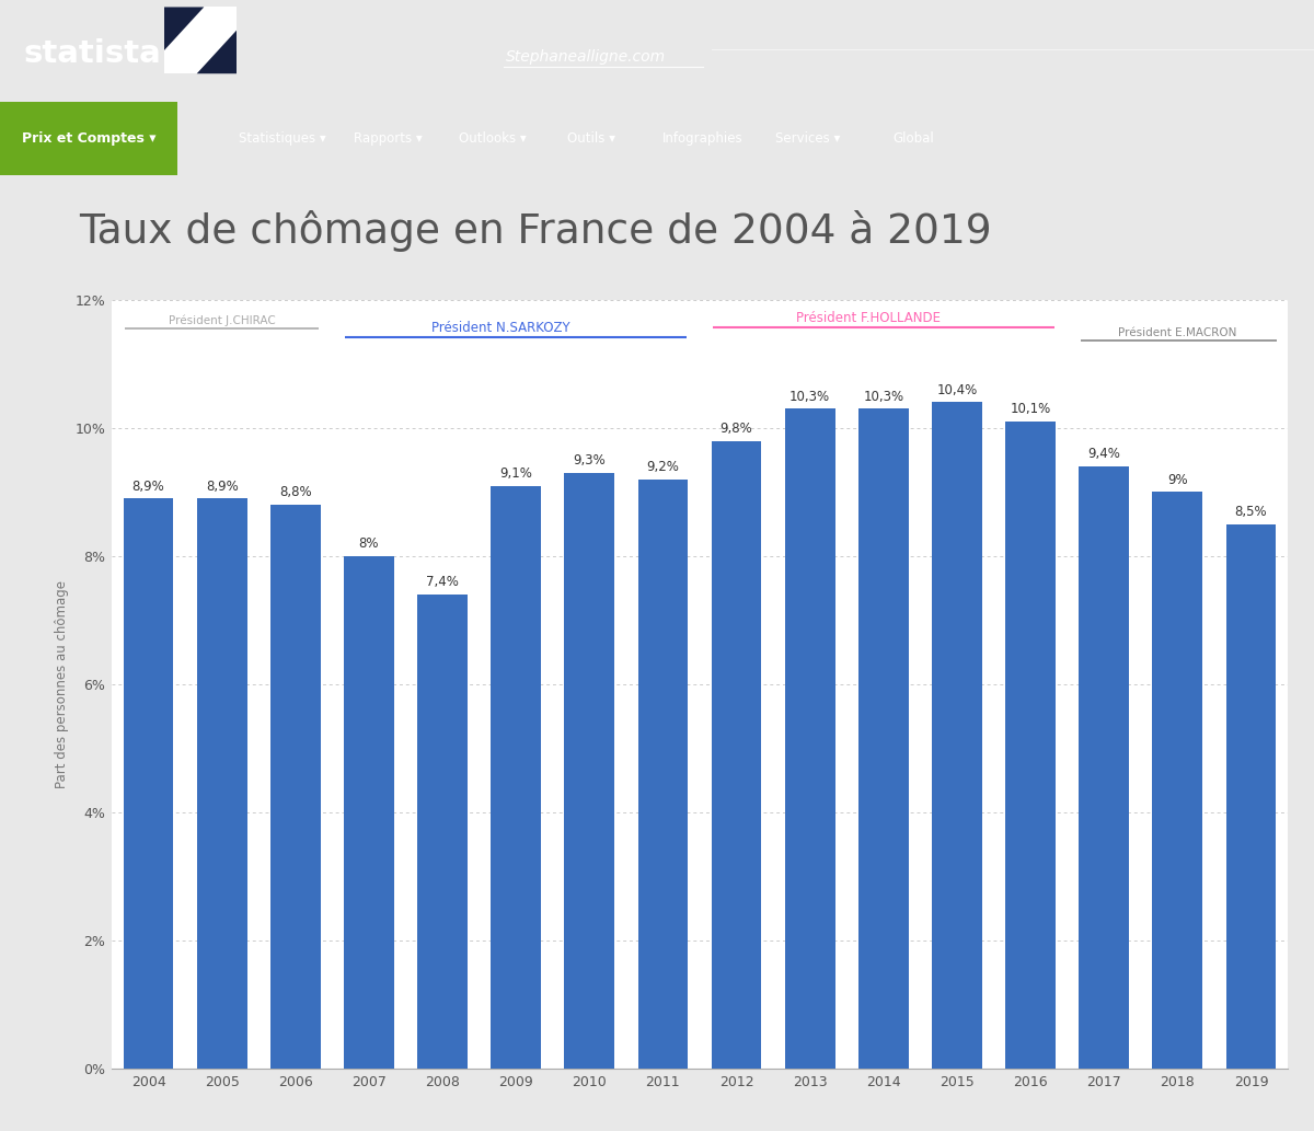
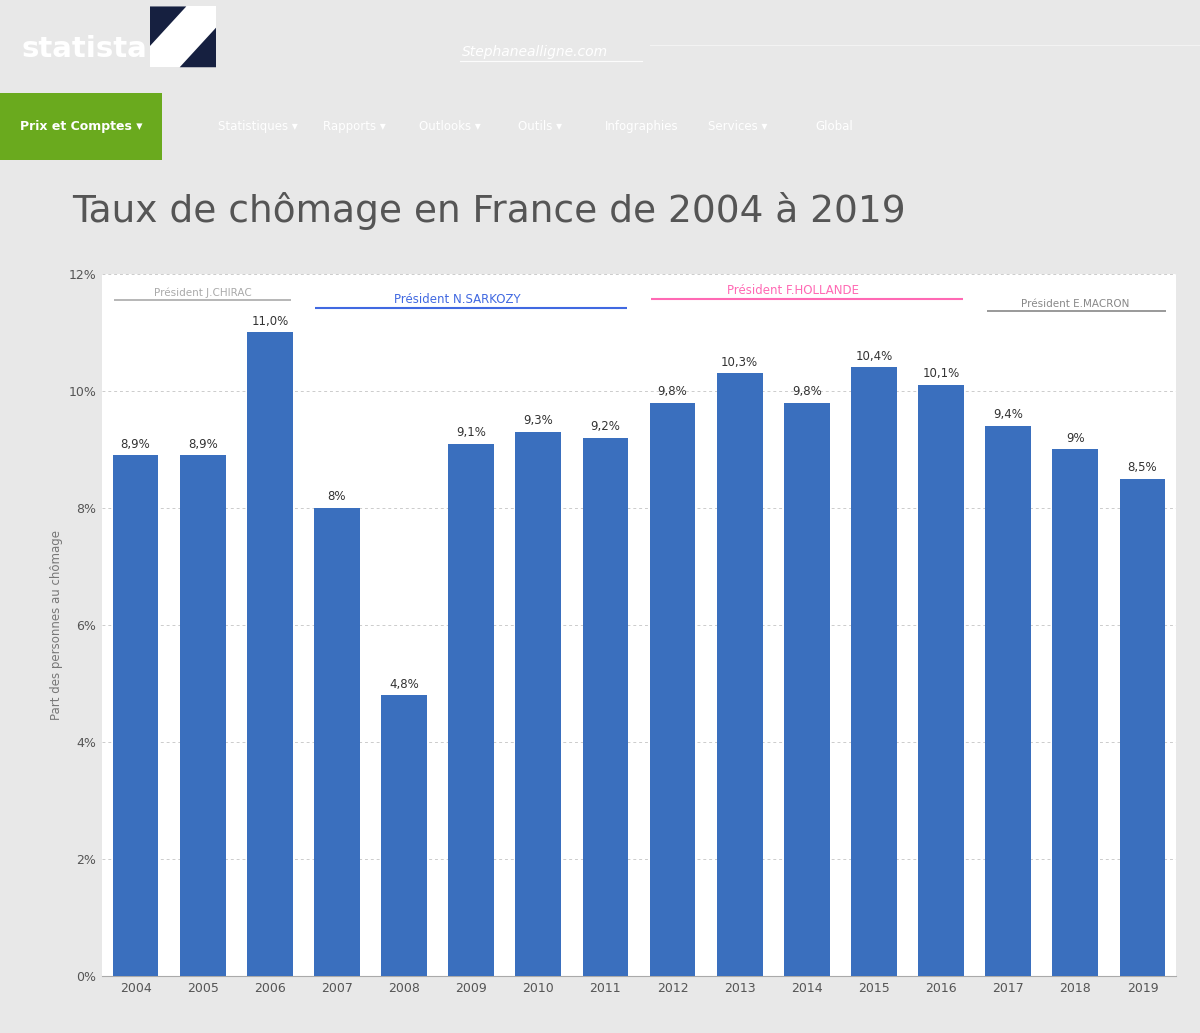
2006: 8,8% -> 11,0%
2008: 7,4% -> 4,8%
2014: 10,3% -> 9,8%
